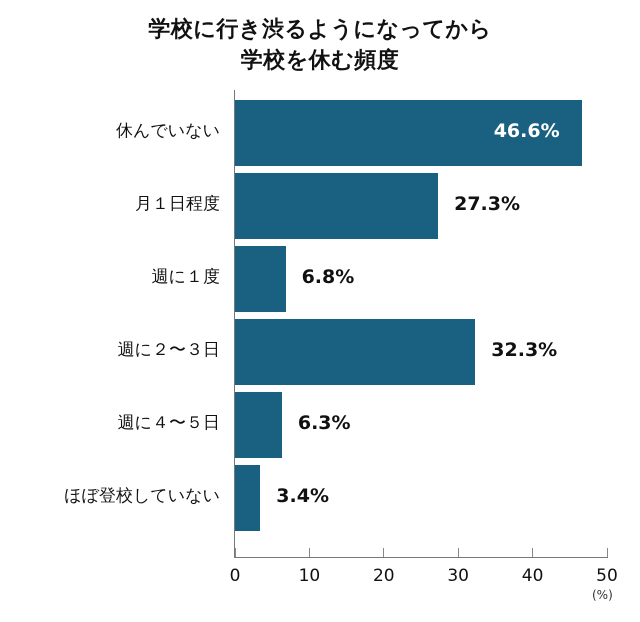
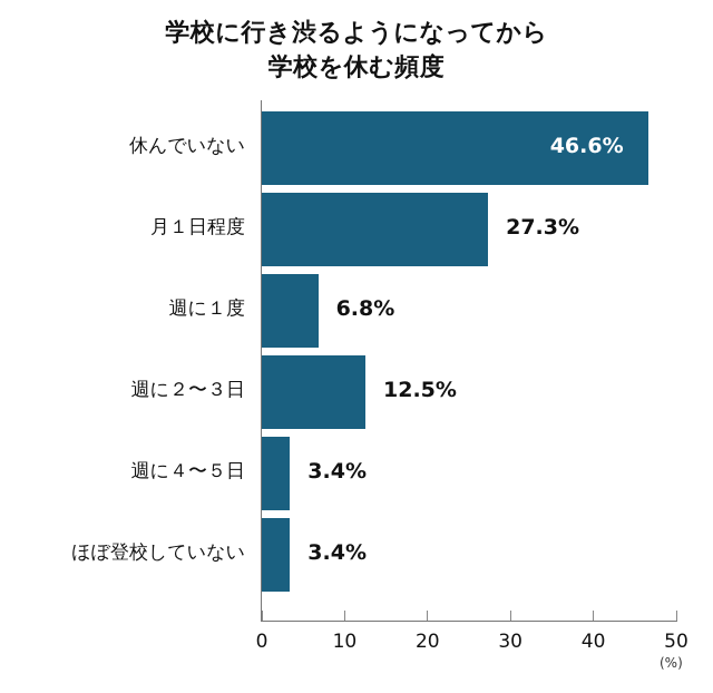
週に２〜３日: 32.3% -> 12.5%
週に４〜５日: 6.3% -> 3.4%
